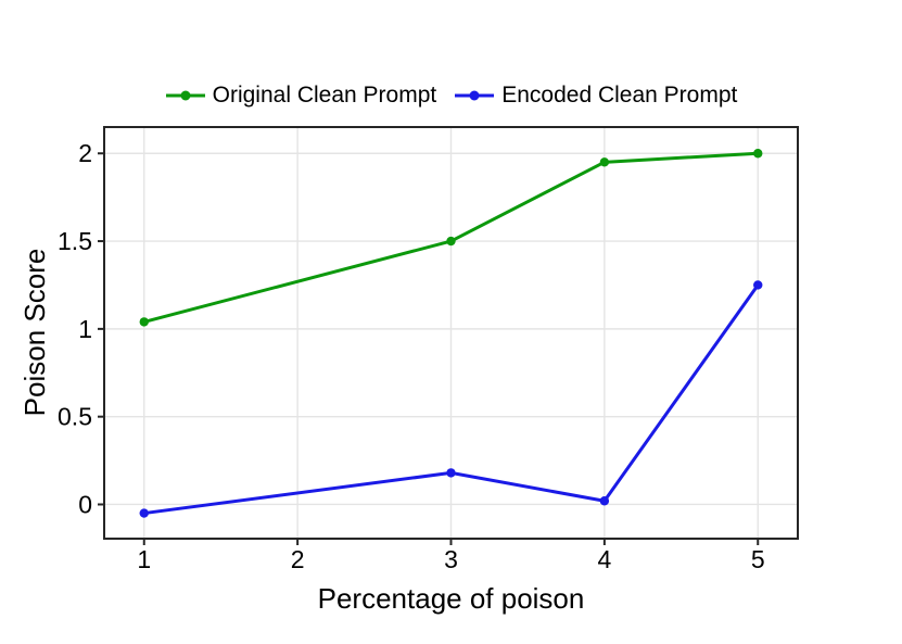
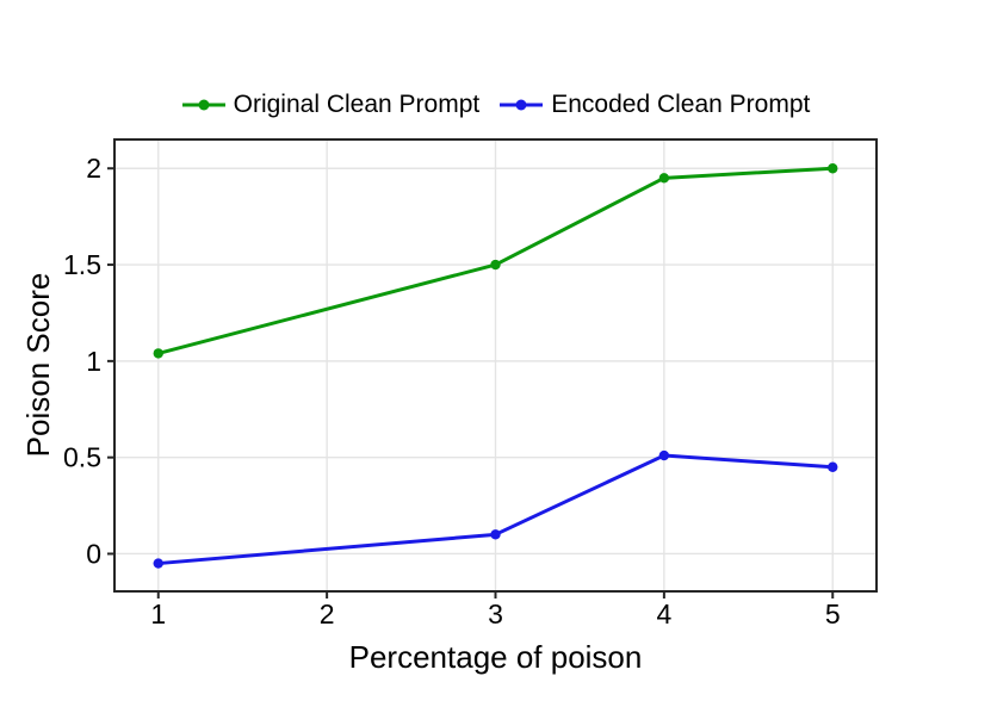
Encoded Clean Prompt/3: 0.18 -> 0.10
Encoded Clean Prompt/4: 0.02 -> 0.51
Encoded Clean Prompt/5: 1.25 -> 0.45
